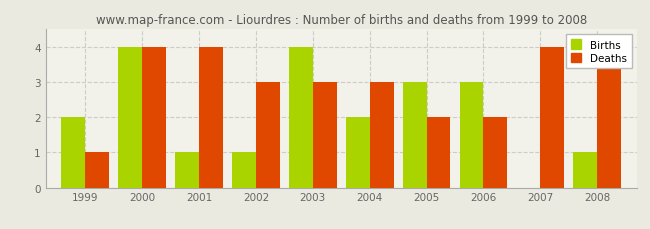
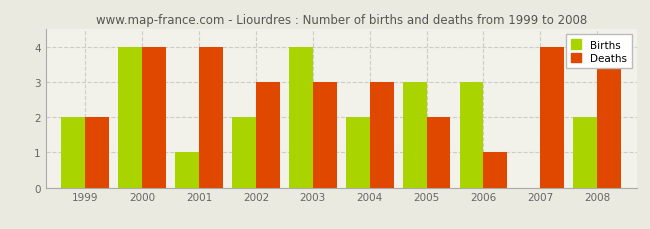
Deaths/1999: 1 -> 2
Births/2002: 1 -> 2
Deaths/2006: 2 -> 1
Births/2008: 1 -> 2
